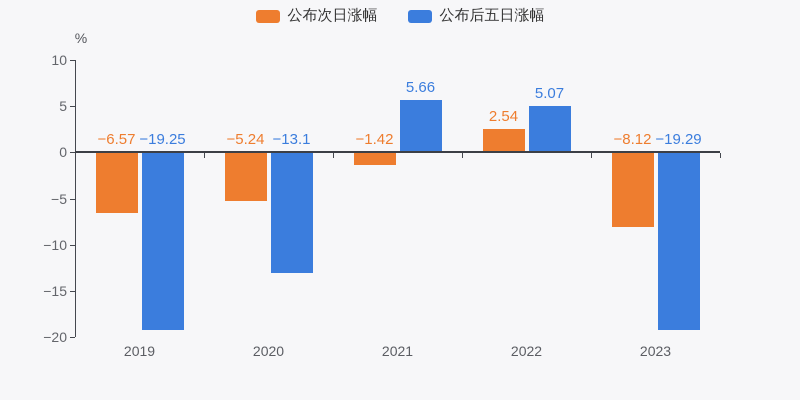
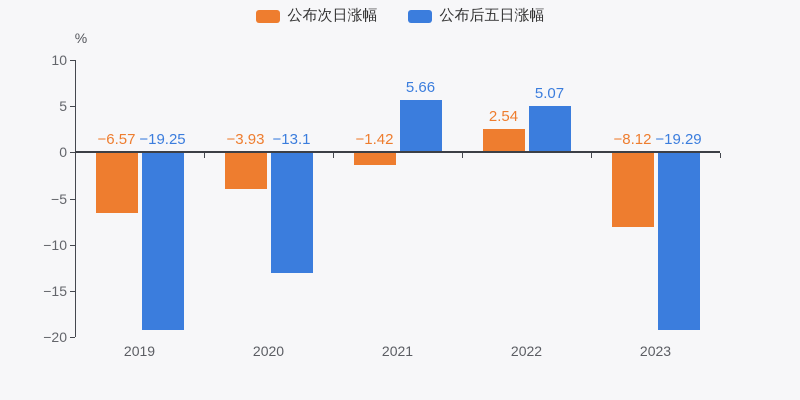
公布次日涨幅/2020: −5.24 -> −3.93
